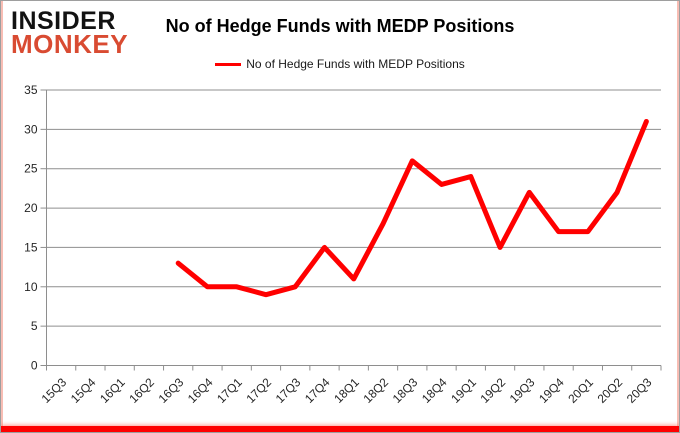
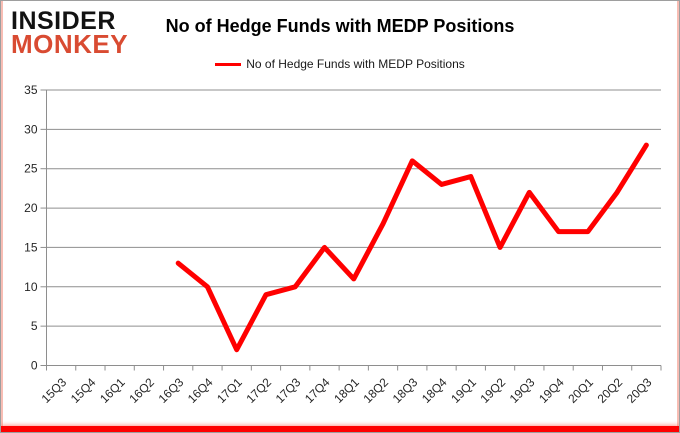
17Q1: 10 -> 2
20Q3: 31 -> 28
